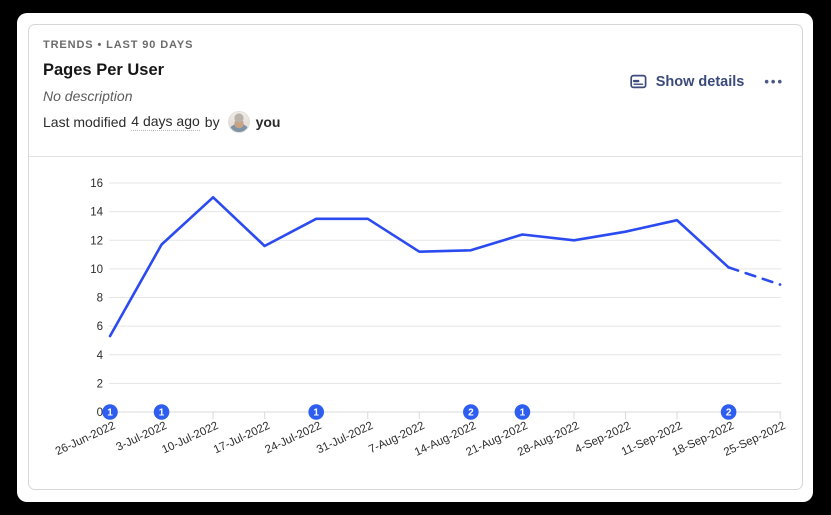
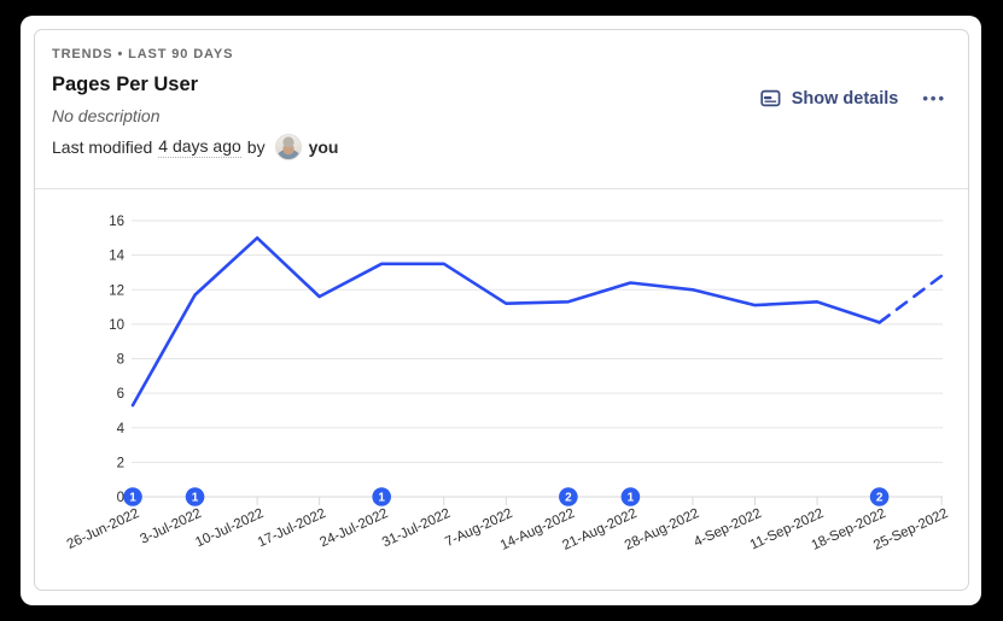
4-Sep-2022: 12.6 -> 11.1
11-Sep-2022: 13.4 -> 11.3
25-Sep-2022: 8.9 -> 12.8
